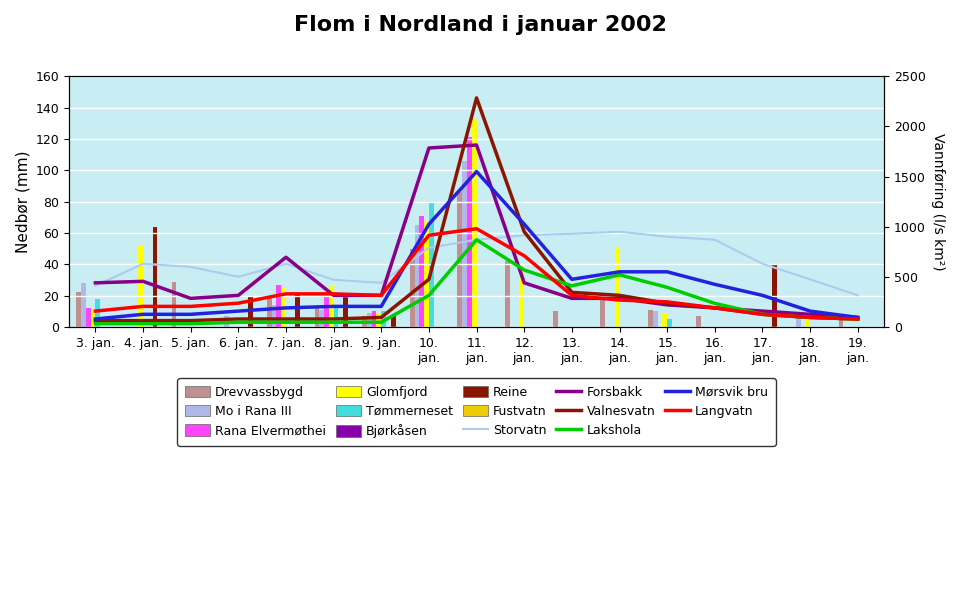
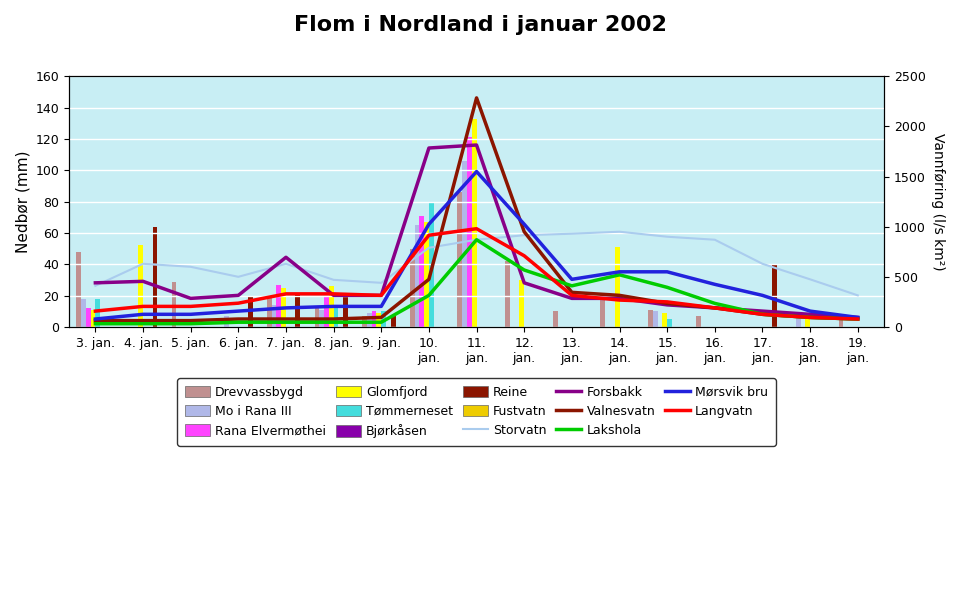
Drevvassbygd/3. jan.: 22 -> 48
Mo i Rana III/3. jan.: 28 -> 18
Glomfjord/12. jan.: 36 -> 30
